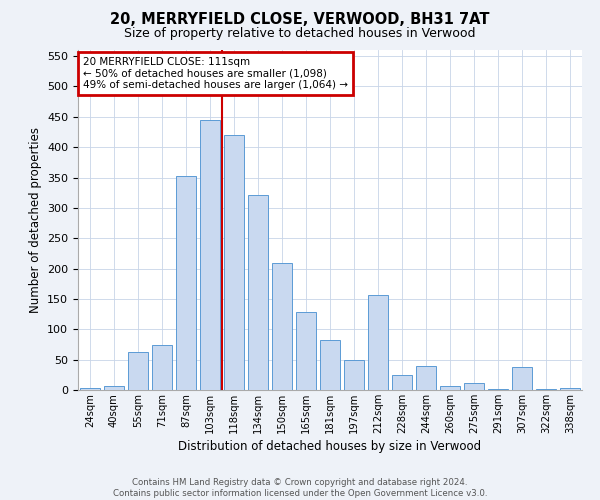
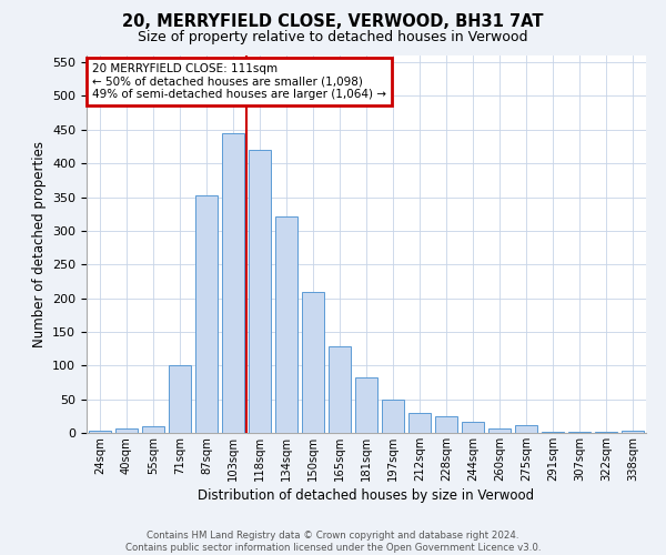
55sqm: 62 -> 10
71sqm: 74 -> 100
212sqm: 156 -> 29
244sqm: 40 -> 17
307sqm: 38 -> 1
